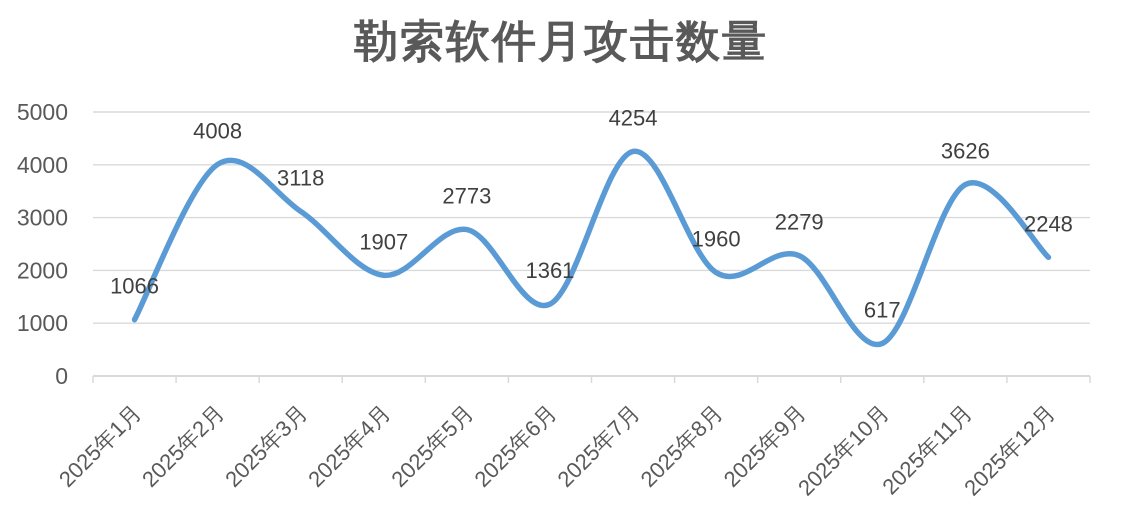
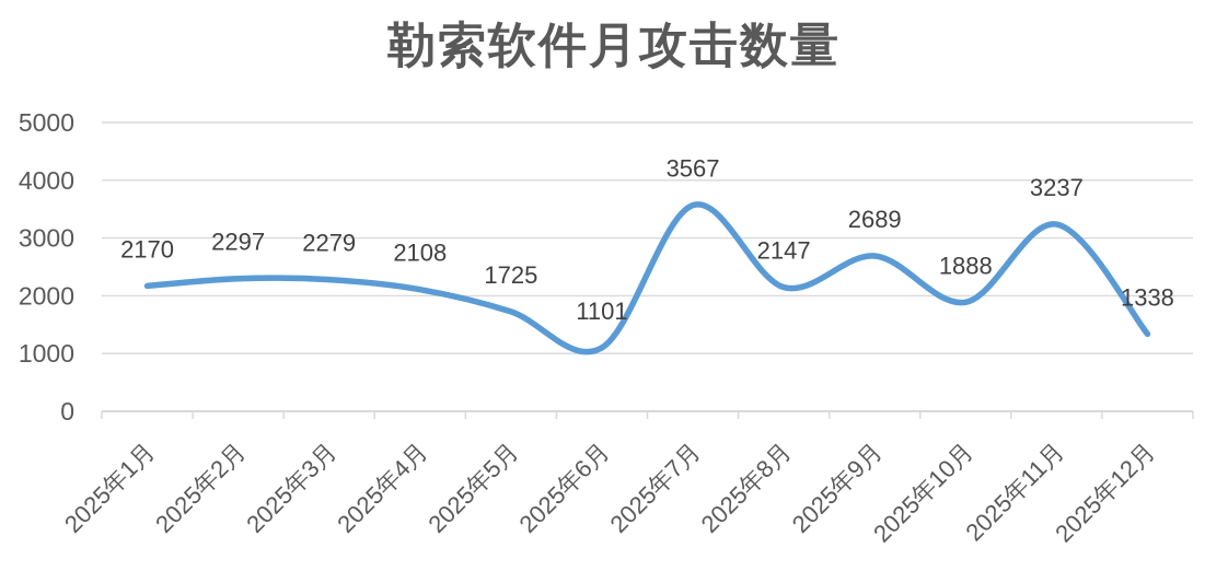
2025年1月: 1066 -> 2170
2025年2月: 4008 -> 2297
2025年3月: 3118 -> 2279
2025年4月: 1907 -> 2108
2025年5月: 2773 -> 1725
2025年6月: 1361 -> 1101
2025年7月: 4254 -> 3567
2025年8月: 1960 -> 2147
2025年9月: 2279 -> 2689
2025年10月: 617 -> 1888
2025年11月: 3626 -> 3237
2025年12月: 2248 -> 1338
